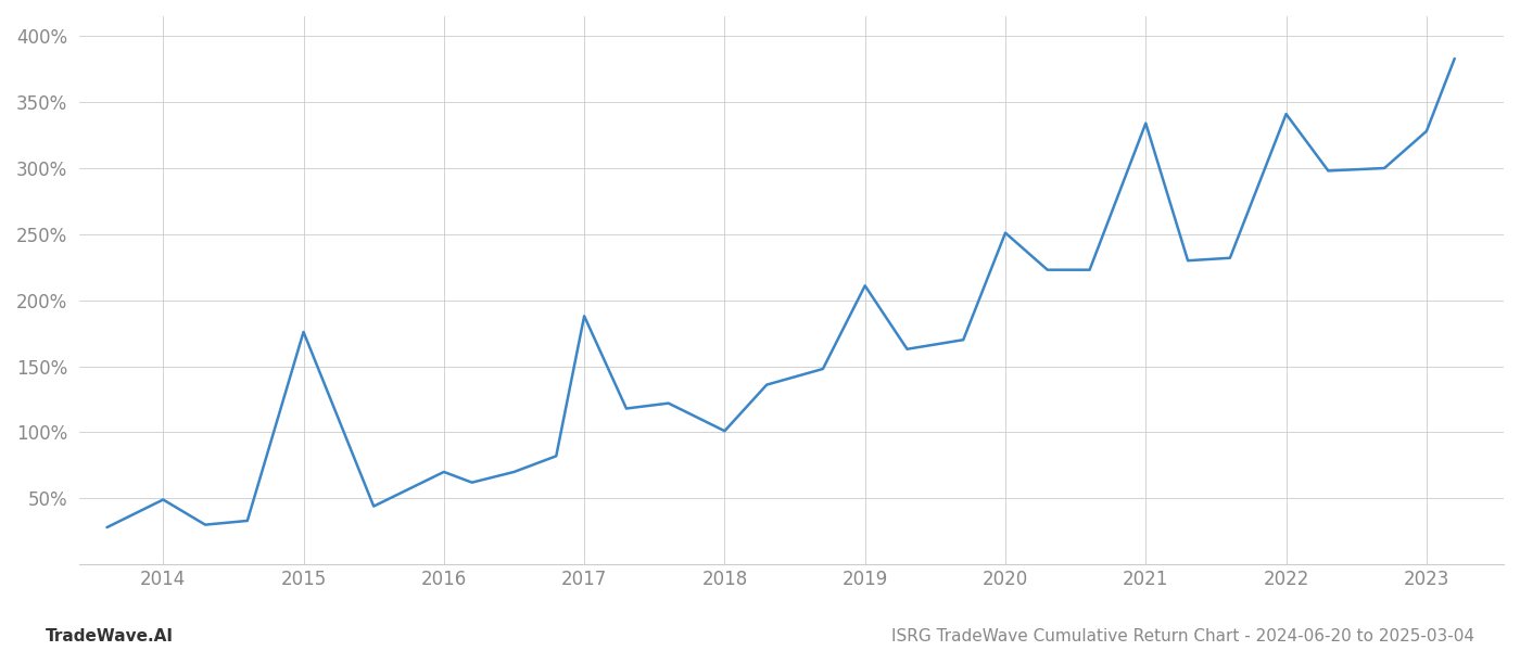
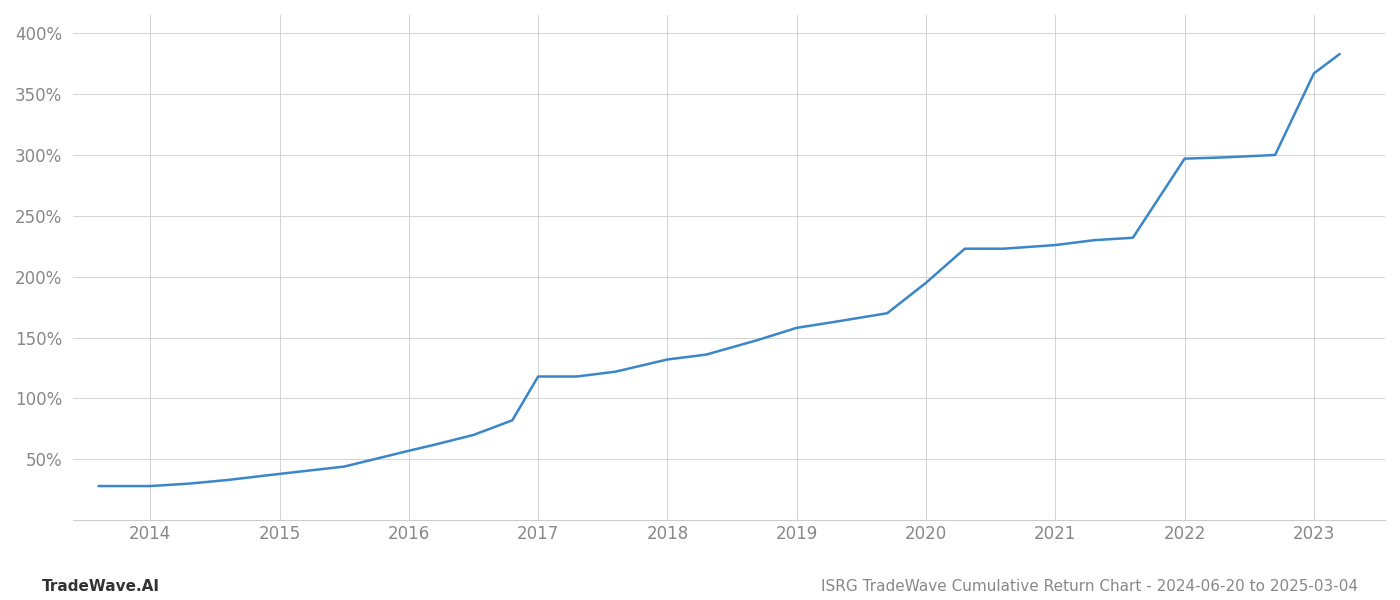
2014: 49% -> 28%
2015: 176% -> 38%
2016: 70% -> 57%
2017: 188% -> 118%
2018: 101% -> 132%
2019: 211% -> 158%
2020: 251% -> 195%
2021: 334% -> 226%
2022: 341% -> 297%
2023: 328% -> 367%
